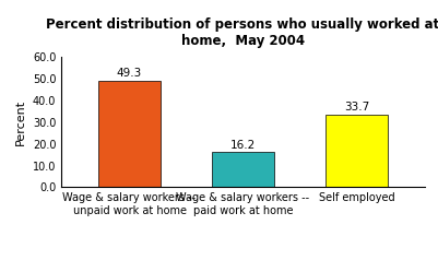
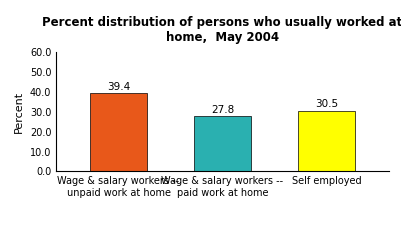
Wage & salary workers -- unpaid work at home: 49.3 -> 39.4
Wage & salary workers -- paid work at home: 16.2 -> 27.8
Self employed: 33.7 -> 30.5
